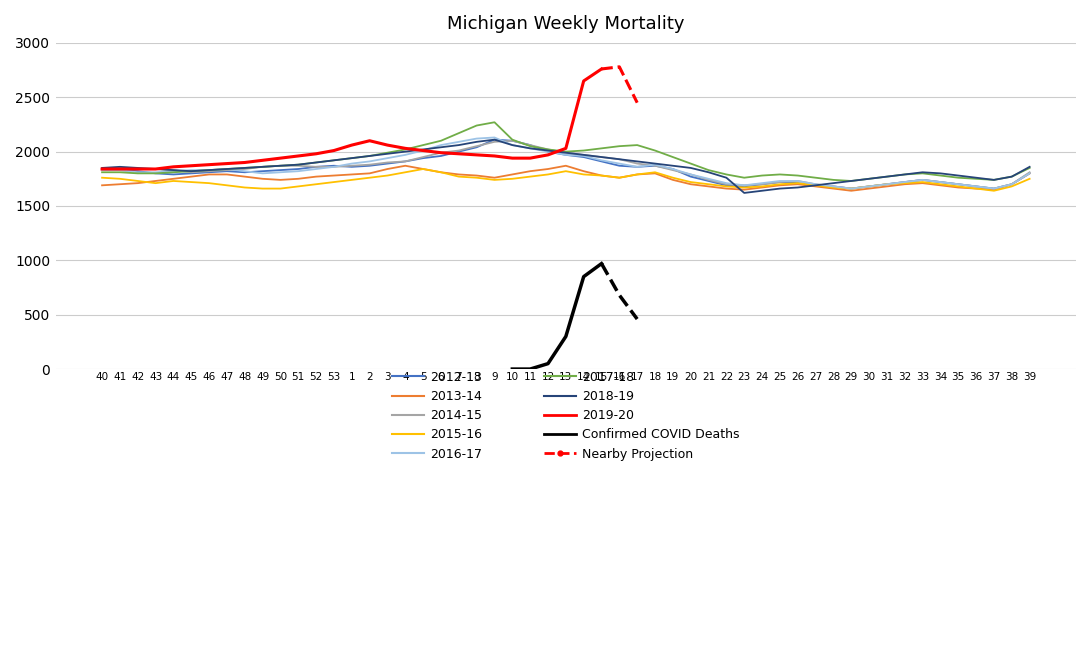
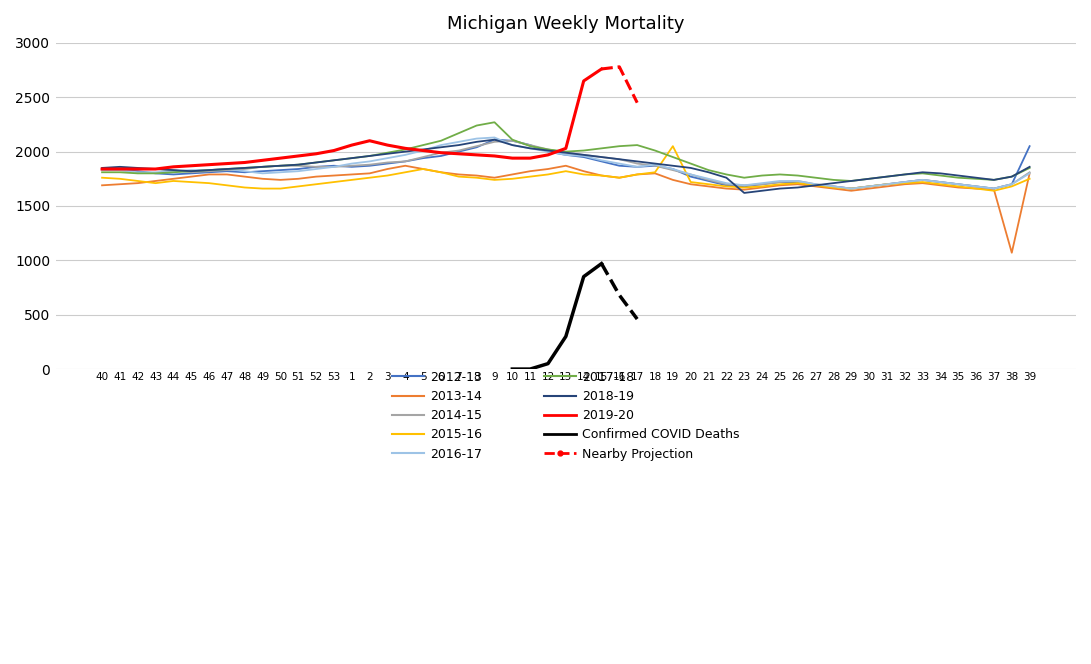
2015-16/19: 1760 -> 2050
2013-14/38: 1700 -> 1070
2012-13/39: 1800 -> 2050
